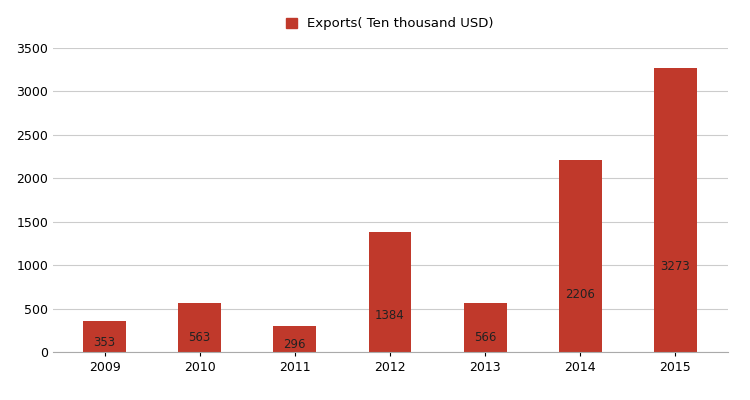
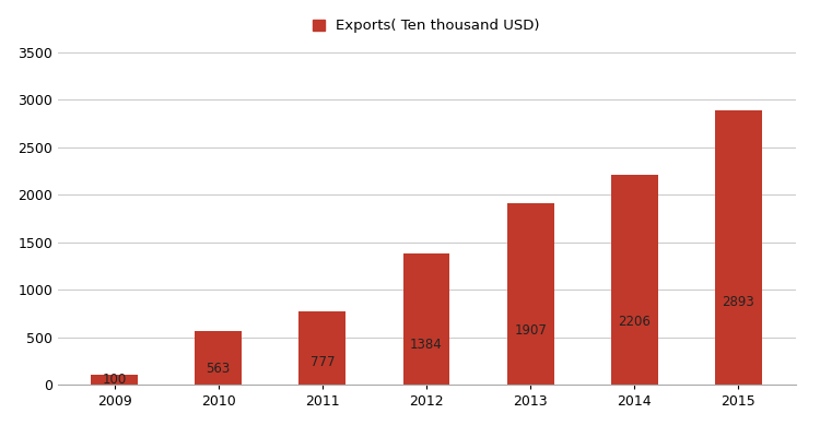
2009: 353 -> 100
2011: 296 -> 777
2013: 566 -> 1907
2015: 3273 -> 2893
